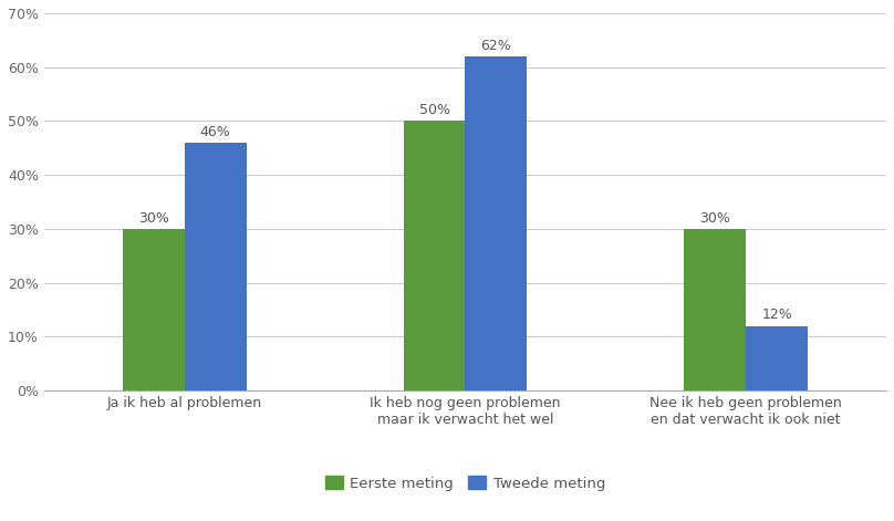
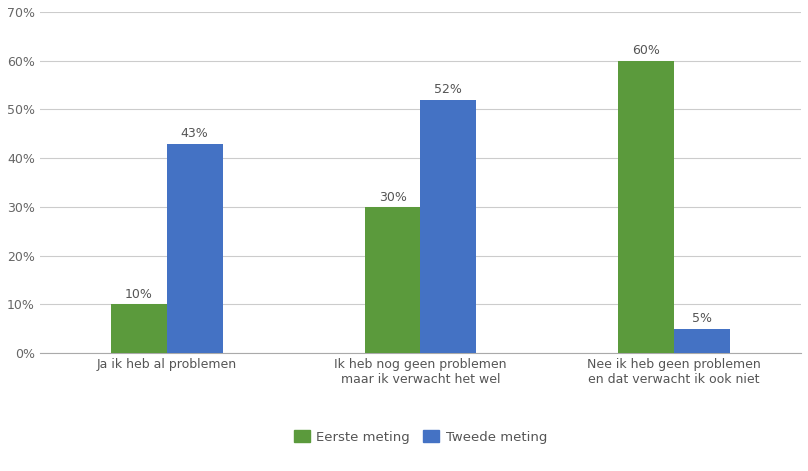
Eerste meting/Ja ik heb al problemen: 30% -> 10%
Tweede meting/Ja ik heb al problemen: 46% -> 43%
Eerste meting/Ik heb nog geen problemen maar ik verwacht het wel: 50% -> 30%
Tweede meting/Ik heb nog geen problemen maar ik verwacht het wel: 62% -> 52%
Eerste meting/Nee ik heb geen problemen en dat verwacht ik ook niet: 30% -> 60%
Tweede meting/Nee ik heb geen problemen en dat verwacht ik ook niet: 12% -> 5%
